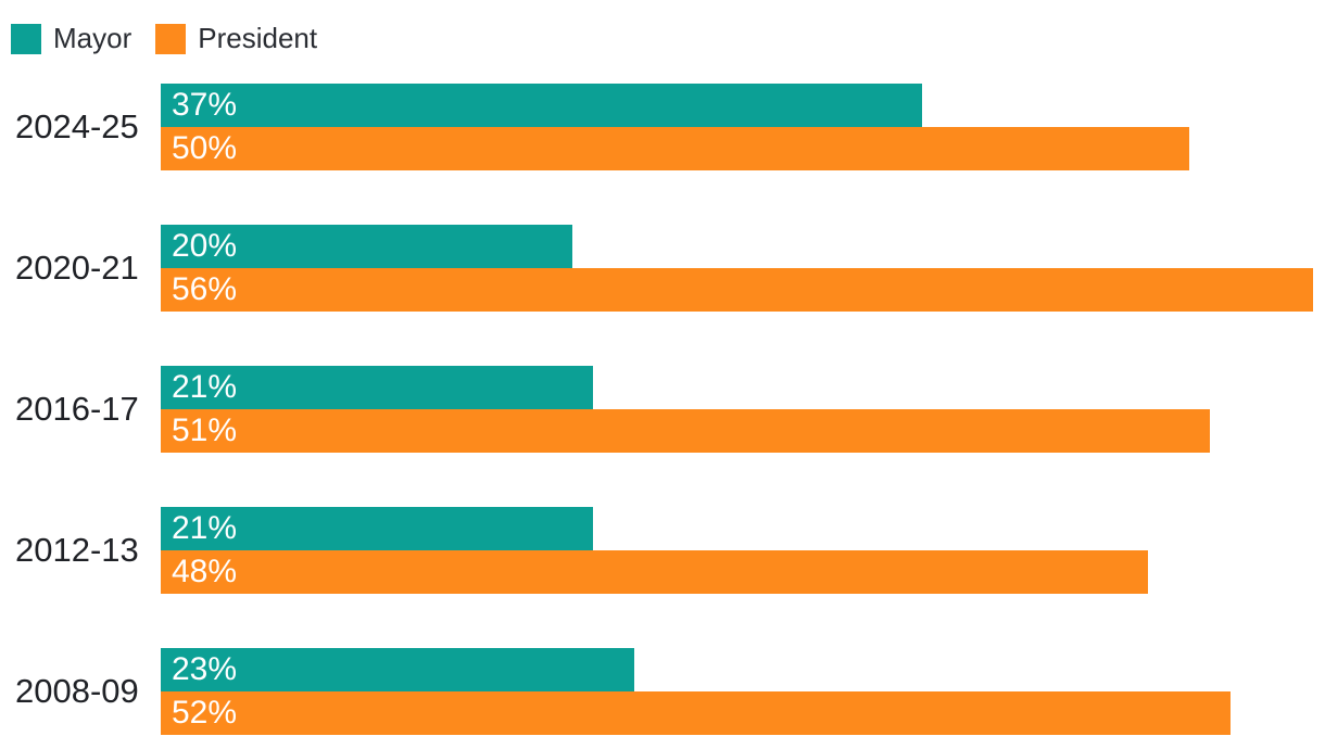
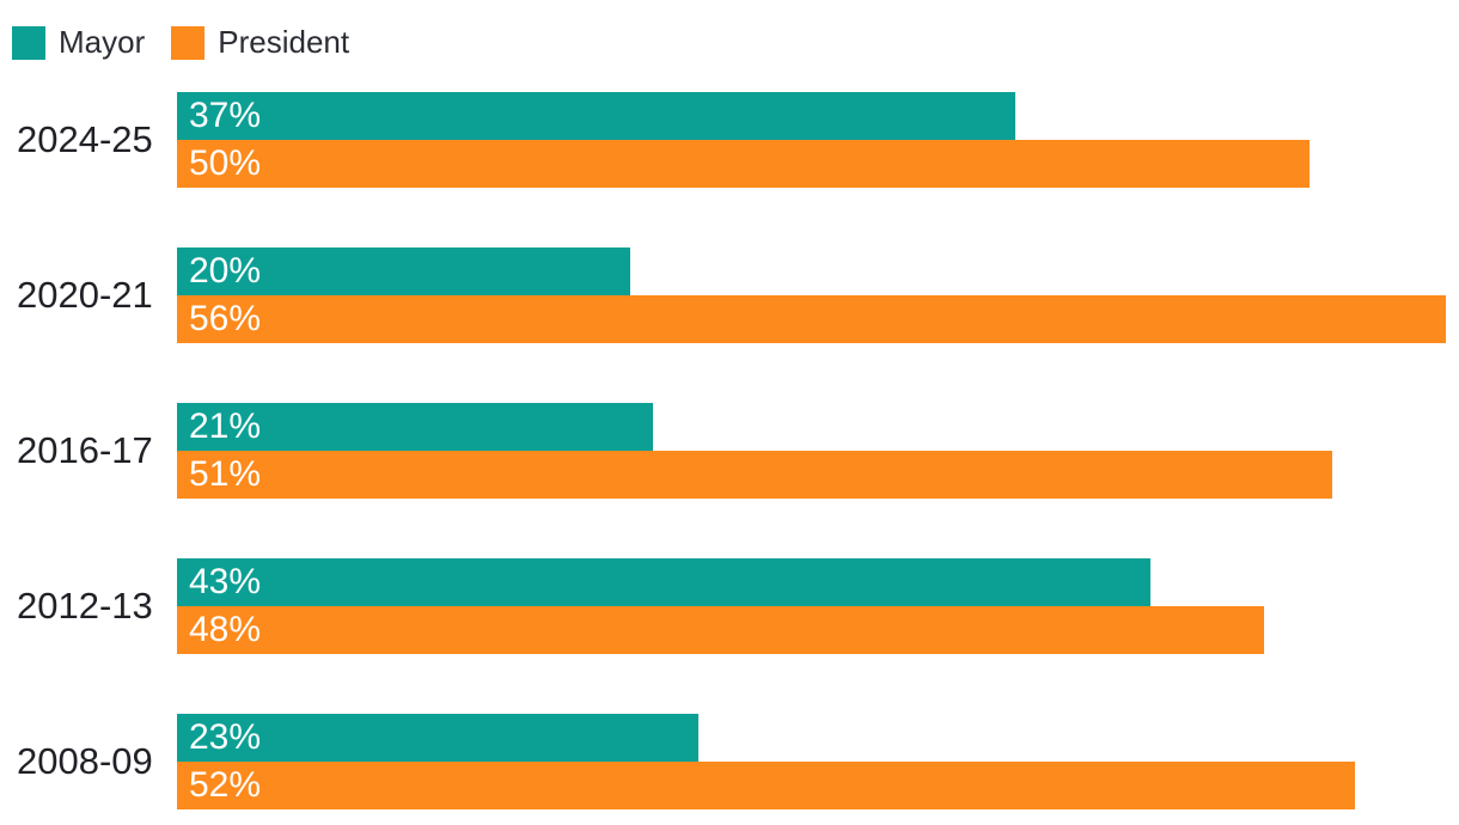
Mayor/2012-13: 21% -> 43%
